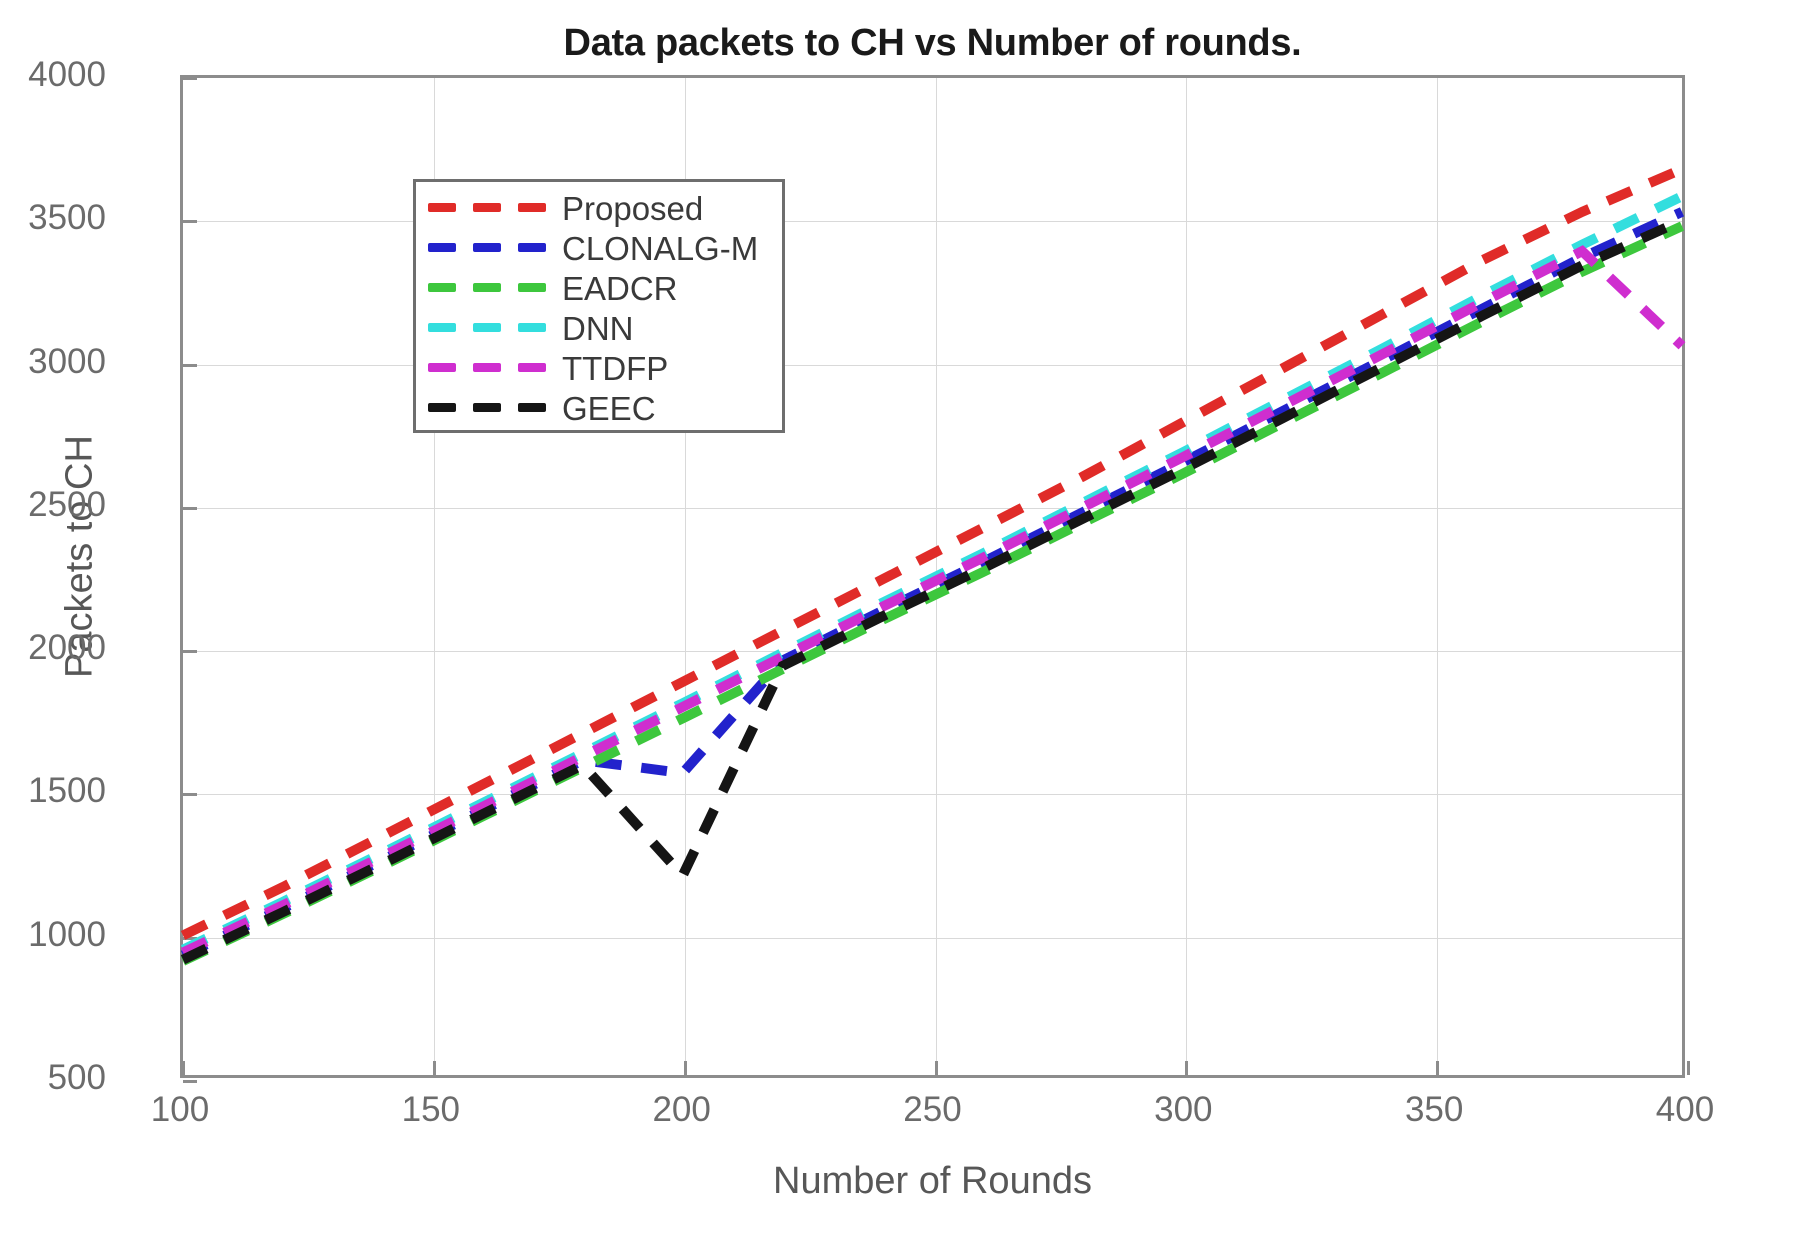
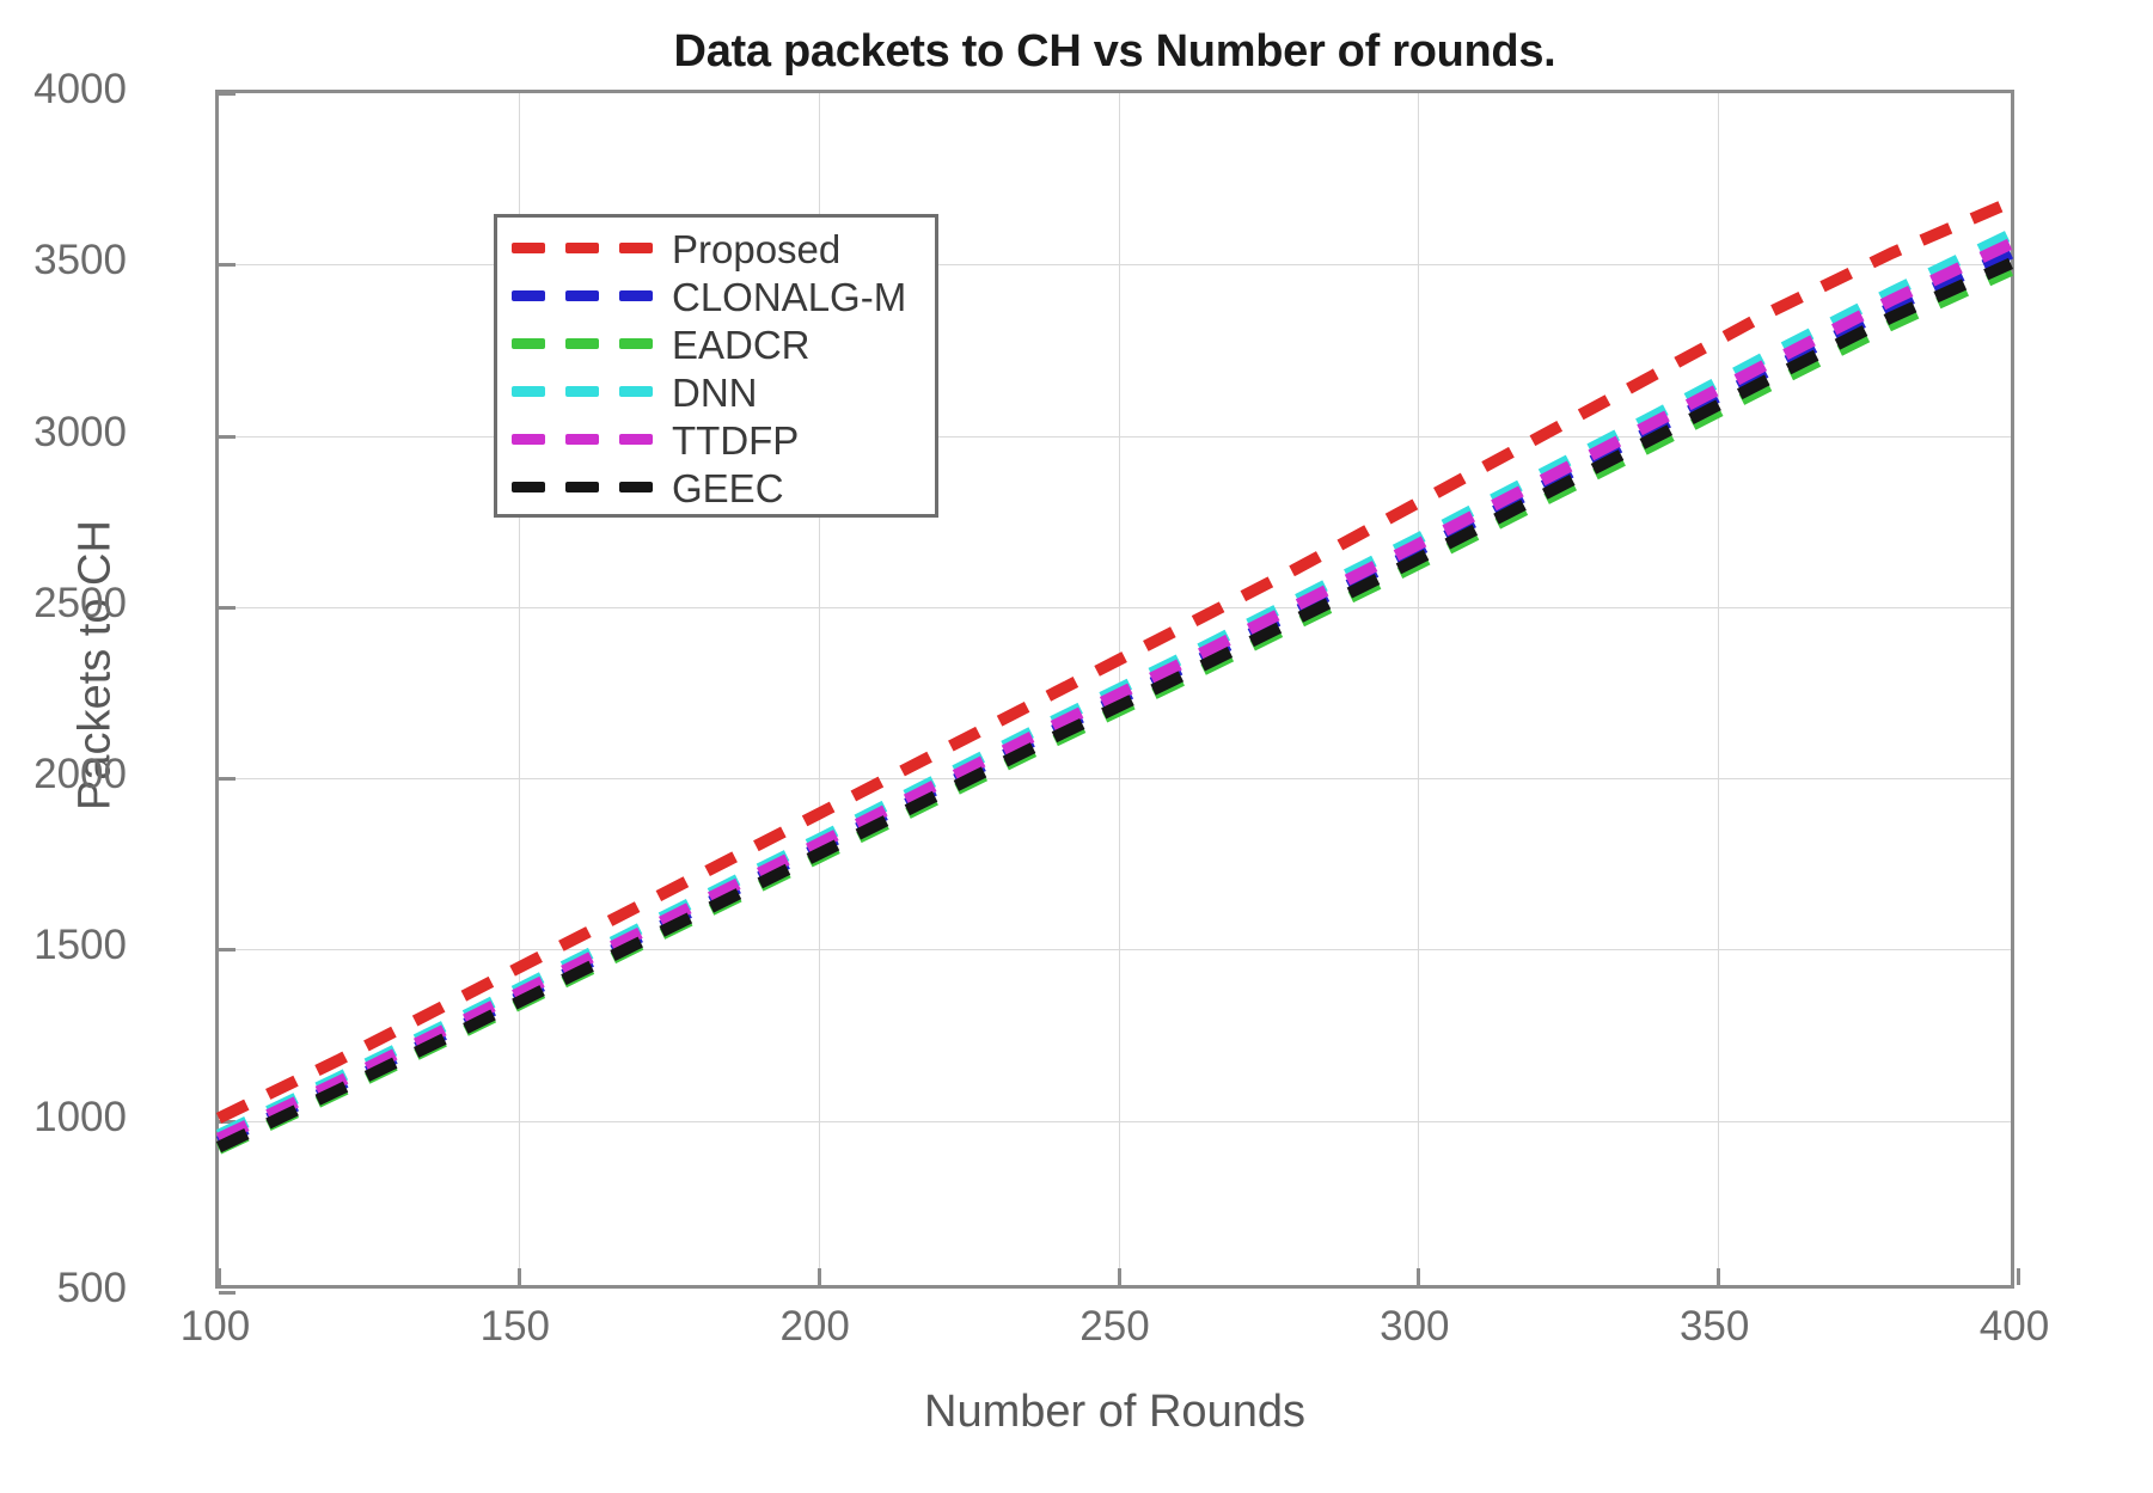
CLONALG-M/200: 1560 -> 1780
GEEC/200: 1200 -> 1760
TTDFP/400: 3060 -> 3560
